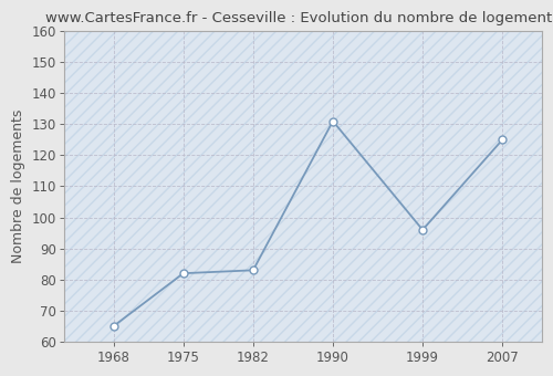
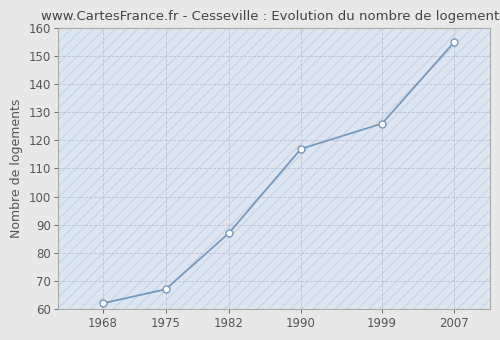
1968: 65 -> 62
1975: 82 -> 67
1982: 83 -> 87
1990: 131 -> 117
1999: 96 -> 126
2007: 125 -> 155
